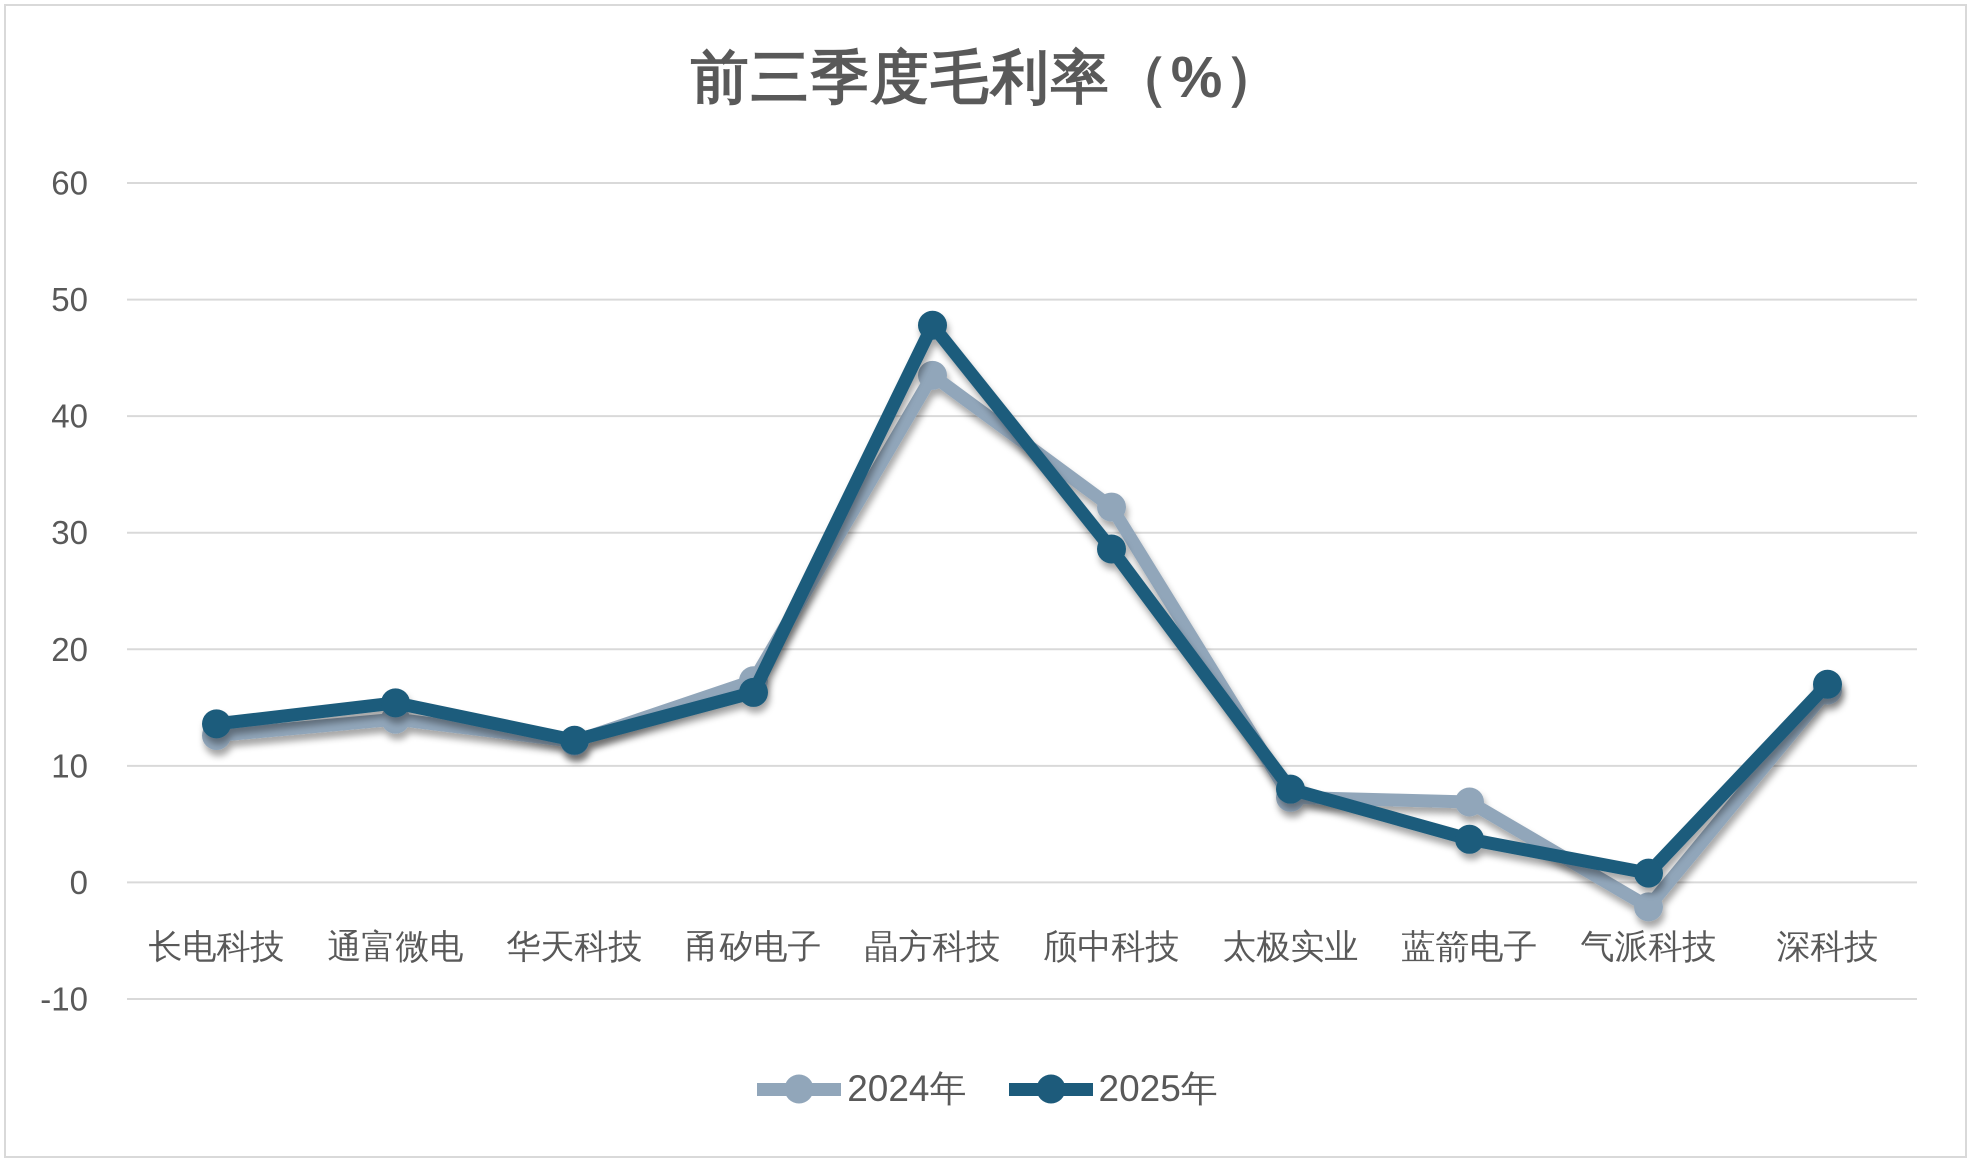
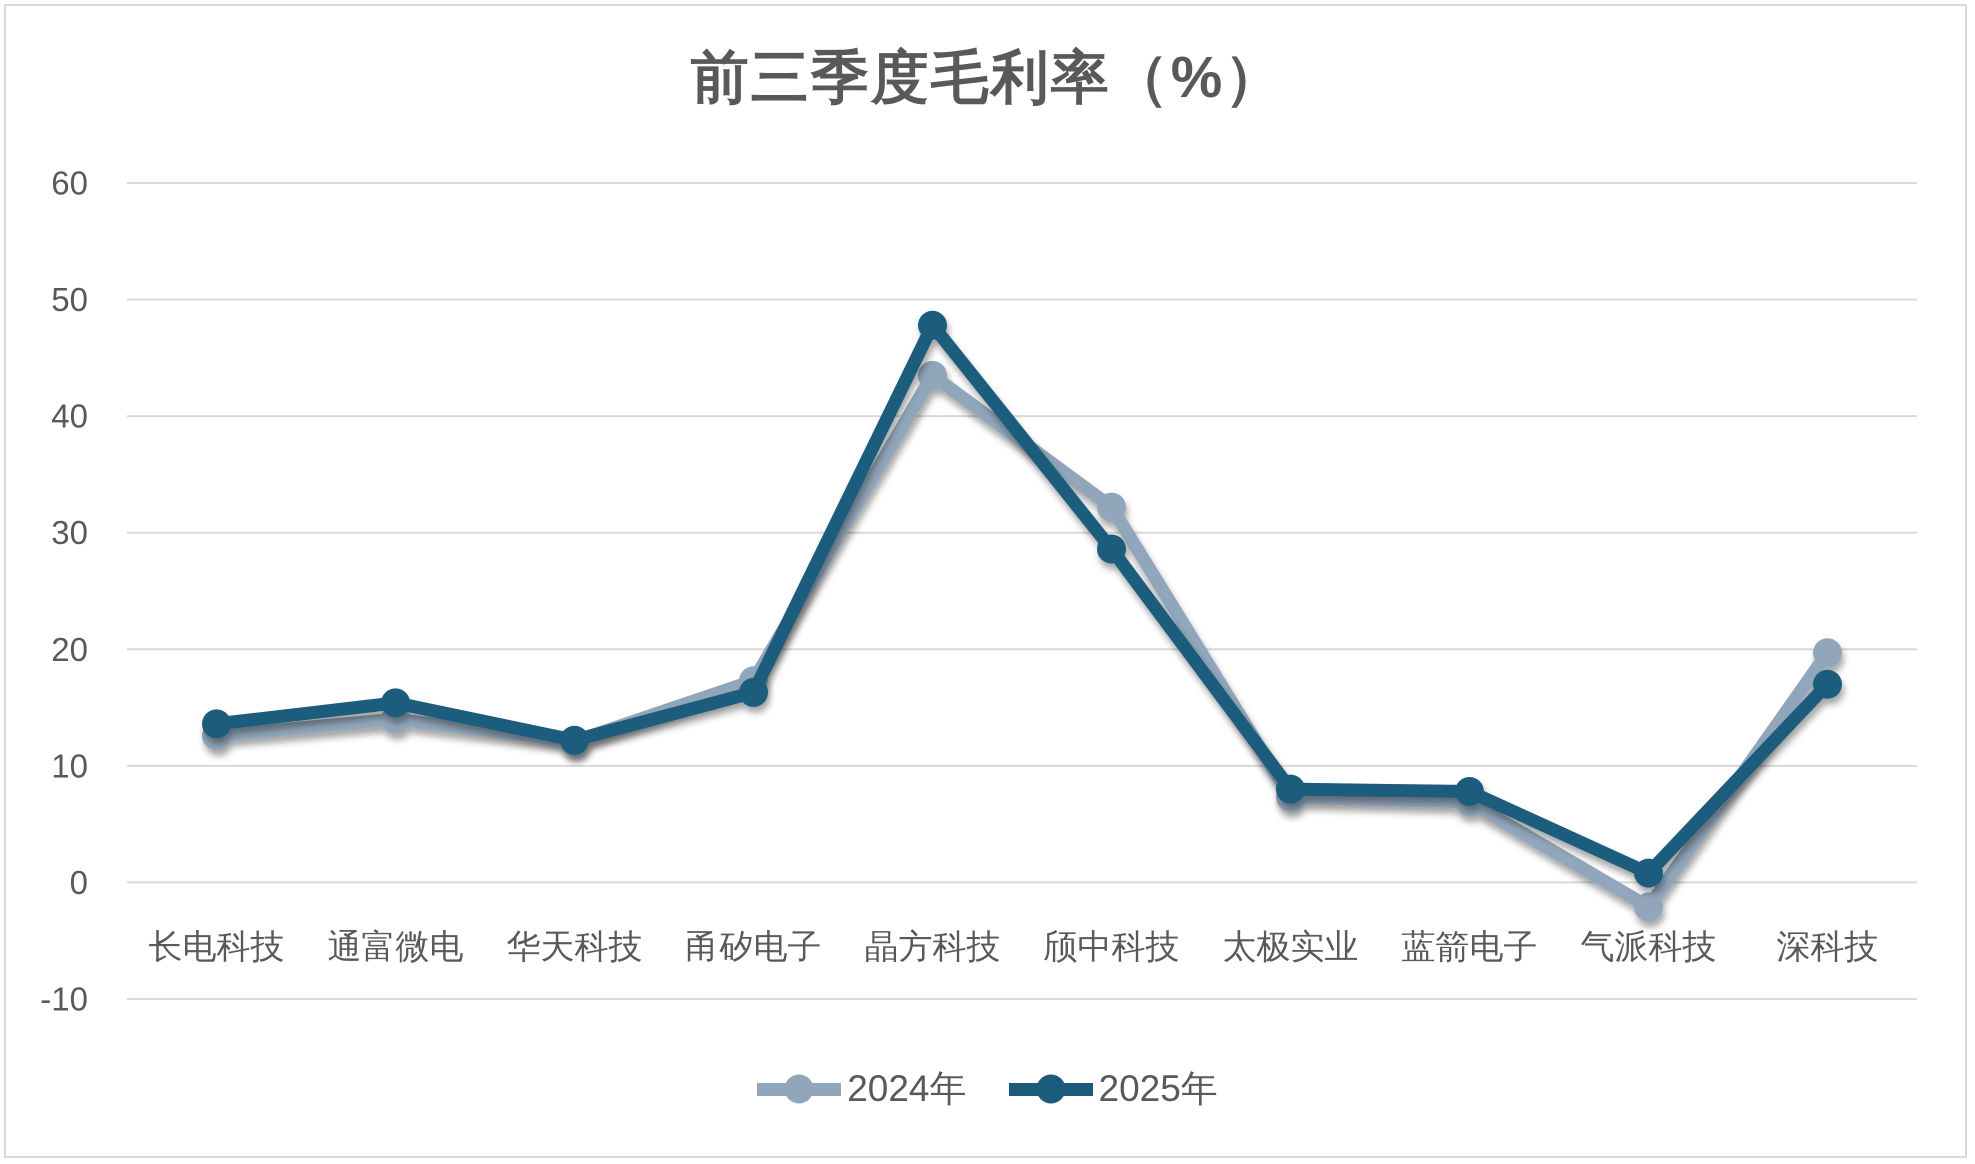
2025年/蓝箭电子: 3.7 -> 7.8
2024年/深科技: 16.5 -> 19.7
